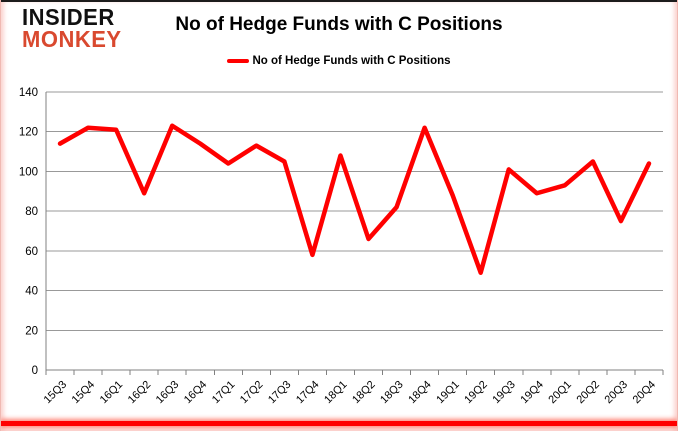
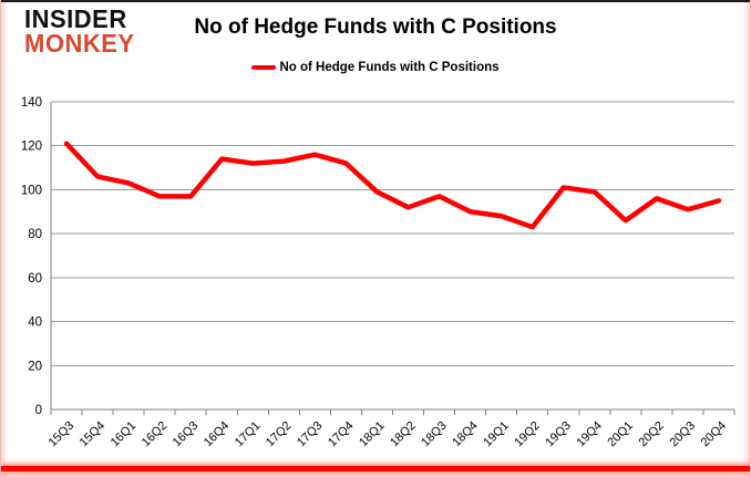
15Q3: 114 -> 121
15Q4: 122 -> 106
16Q1: 121 -> 103
16Q2: 89 -> 97
16Q3: 123 -> 97
17Q1: 104 -> 112
17Q3: 105 -> 116
17Q4: 58 -> 112
18Q1: 108 -> 99
18Q2: 66 -> 92
18Q3: 82 -> 97
18Q4: 122 -> 90
19Q2: 49 -> 83
19Q4: 89 -> 99
20Q1: 93 -> 86
20Q2: 105 -> 96
20Q3: 75 -> 91
20Q4: 104 -> 95
